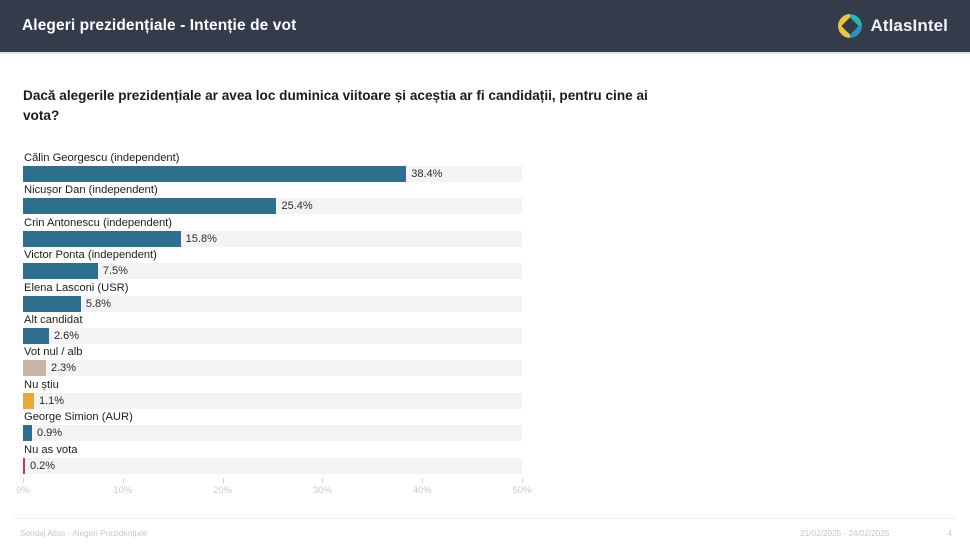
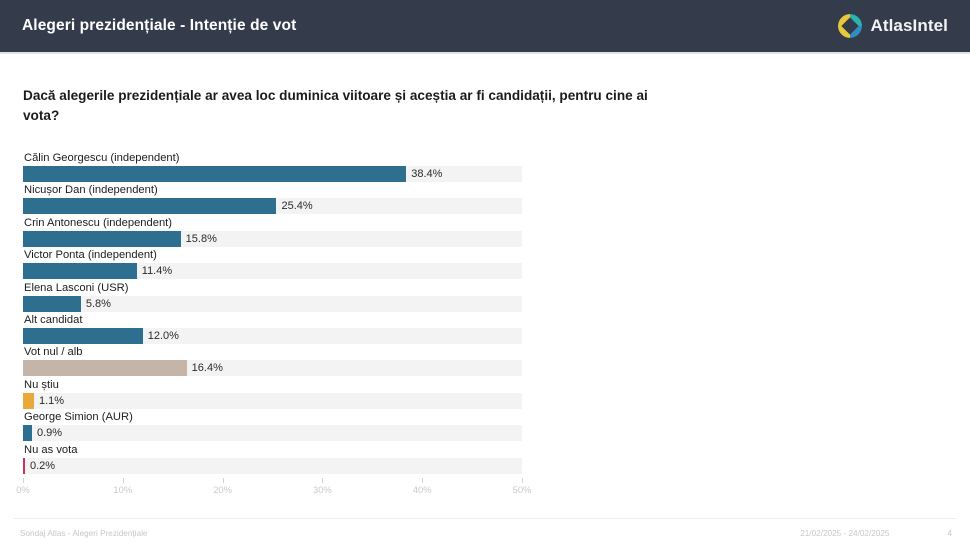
Victor Ponta (independent): 7.5% -> 11.4%
Alt candidat: 2.6% -> 12.0%
Vot nul / alb: 2.3% -> 16.4%
